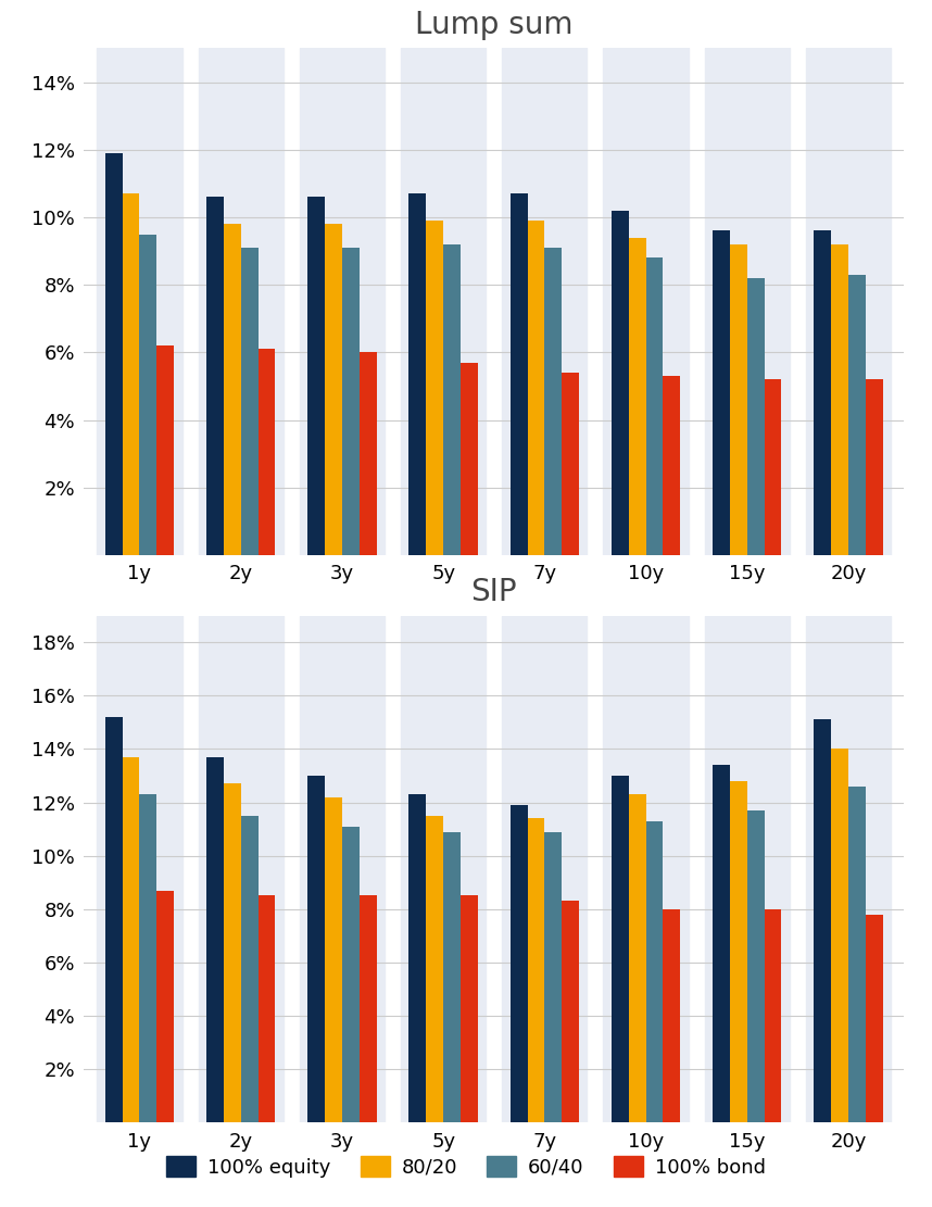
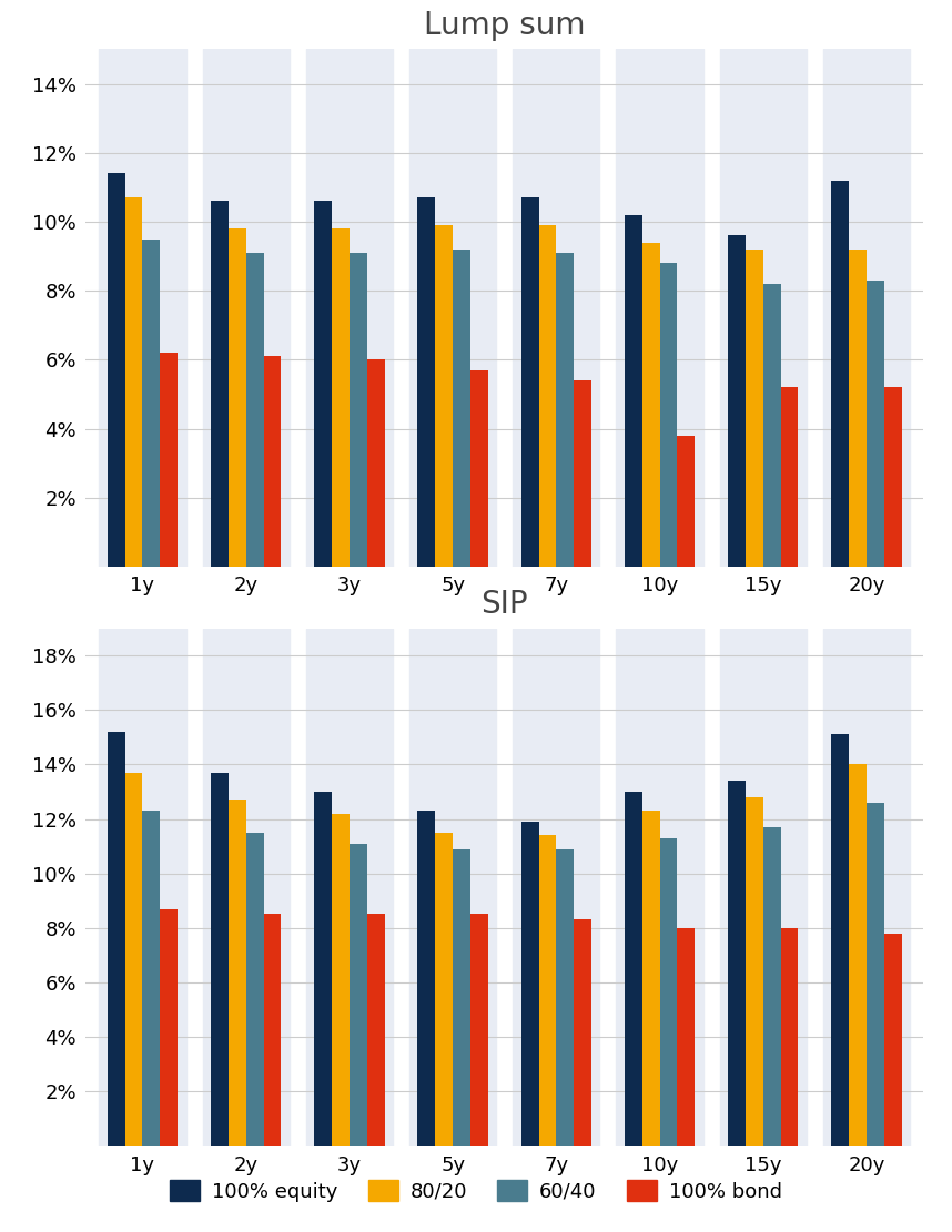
Lump sum/100% equity/1y: 11.9% -> 11.4%
Lump sum/100% bond/10y: 5.3% -> 3.8%
Lump sum/100% equity/20y: 9.6% -> 11.2%
